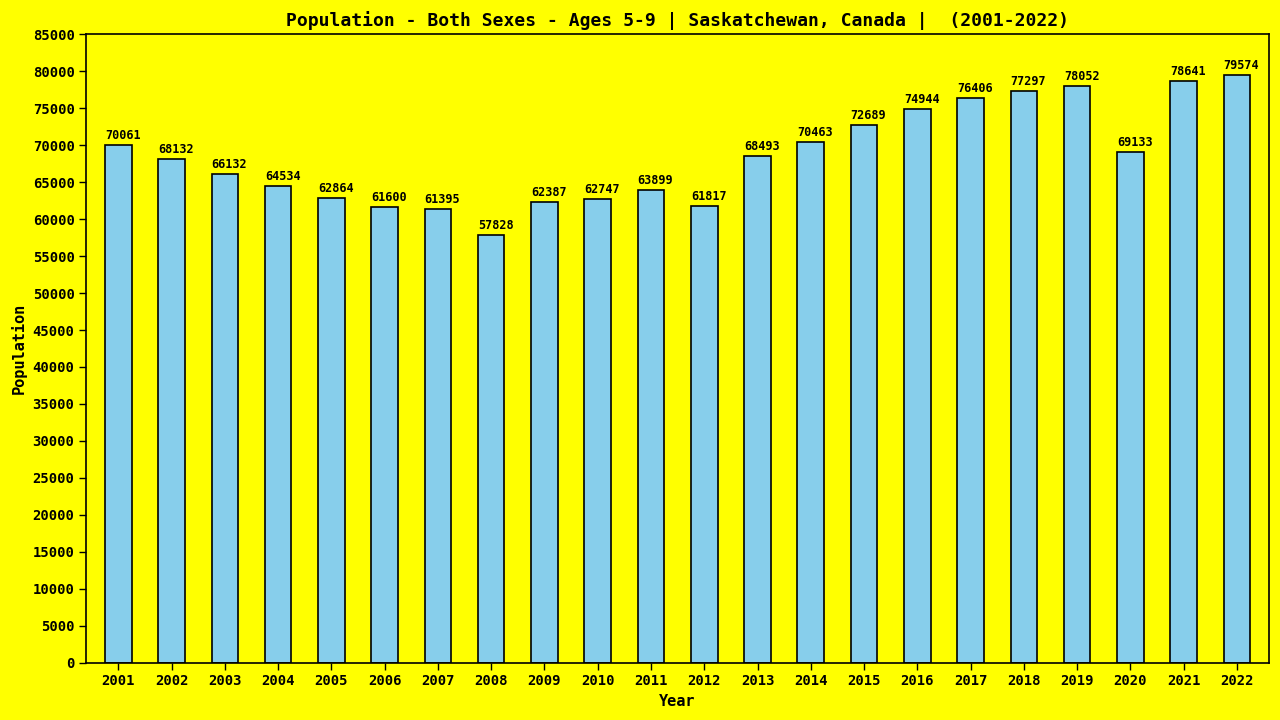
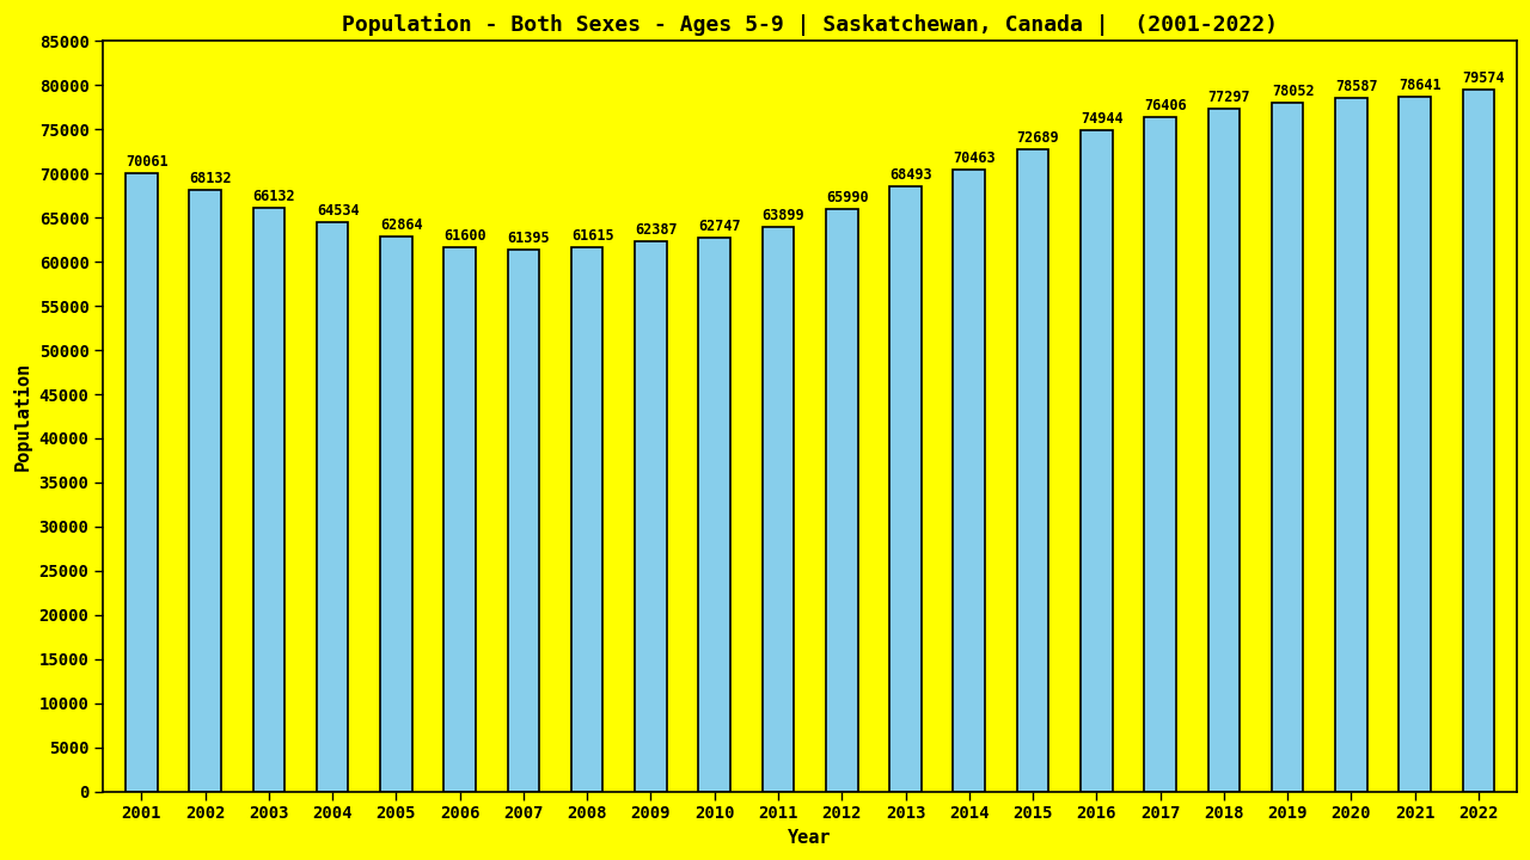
2008: 57828 -> 61615
2012: 61817 -> 65990
2020: 69133 -> 78587
